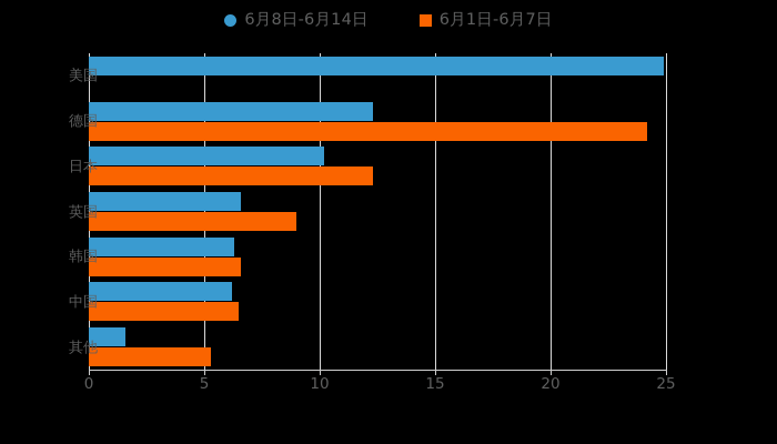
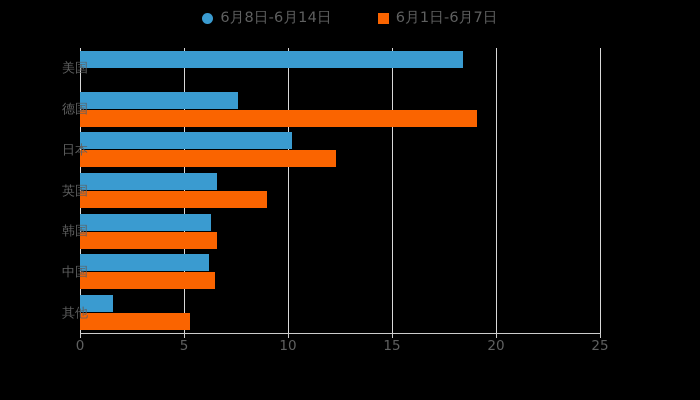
6月8日-6月14日/美国: 24.9 -> 18.4
6月8日-6月14日/德国: 12.3 -> 7.6
6月1日-6月7日/德国: 24.2 -> 19.1
